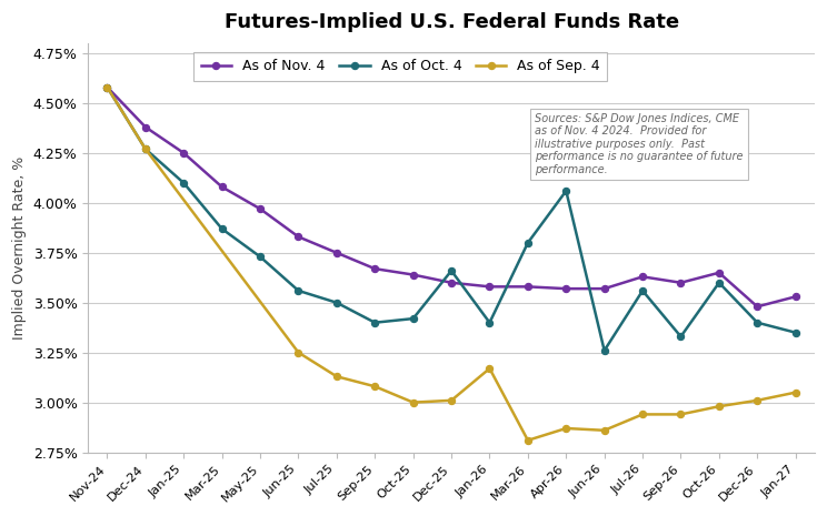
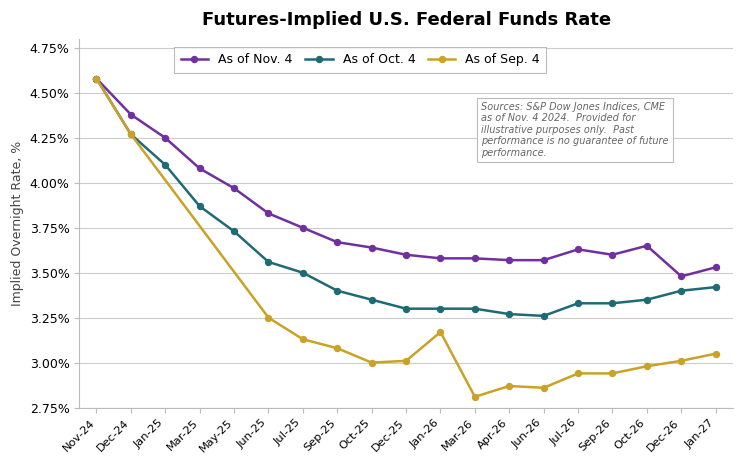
As of Oct. 4/Oct-25: 3.42% -> 3.35%
As of Oct. 4/Dec-25: 3.66% -> 3.30%
As of Oct. 4/Jan-26: 3.40% -> 3.30%
As of Oct. 4/Mar-26: 3.80% -> 3.30%
As of Oct. 4/Apr-26: 4.06% -> 3.27%
As of Oct. 4/Jul-26: 3.56% -> 3.33%
As of Oct. 4/Oct-26: 3.60% -> 3.35%
As of Oct. 4/Jan-27: 3.35% -> 3.42%
